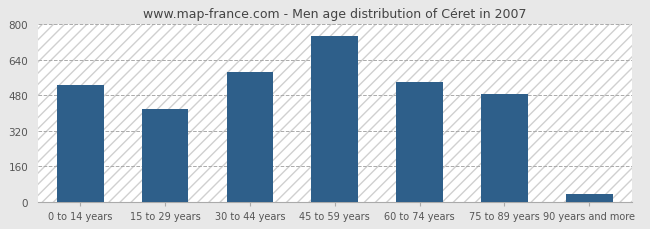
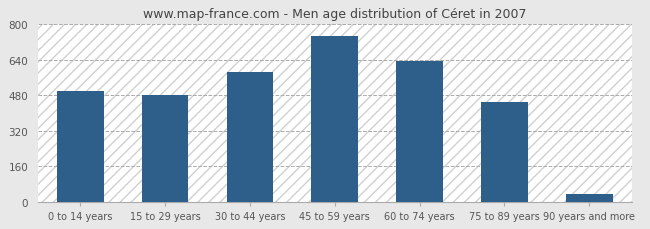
0 to 14 years: 525 -> 500
15 to 29 years: 420 -> 480
60 to 74 years: 540 -> 635
75 to 89 years: 485 -> 450
